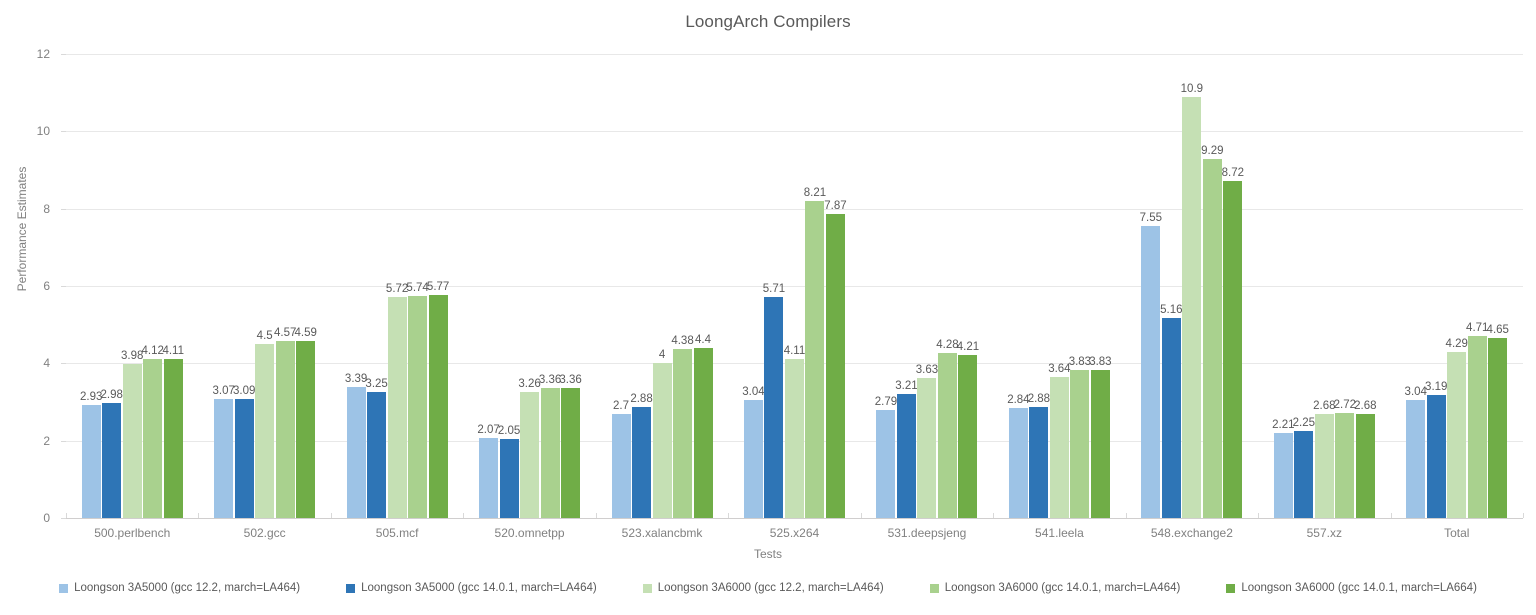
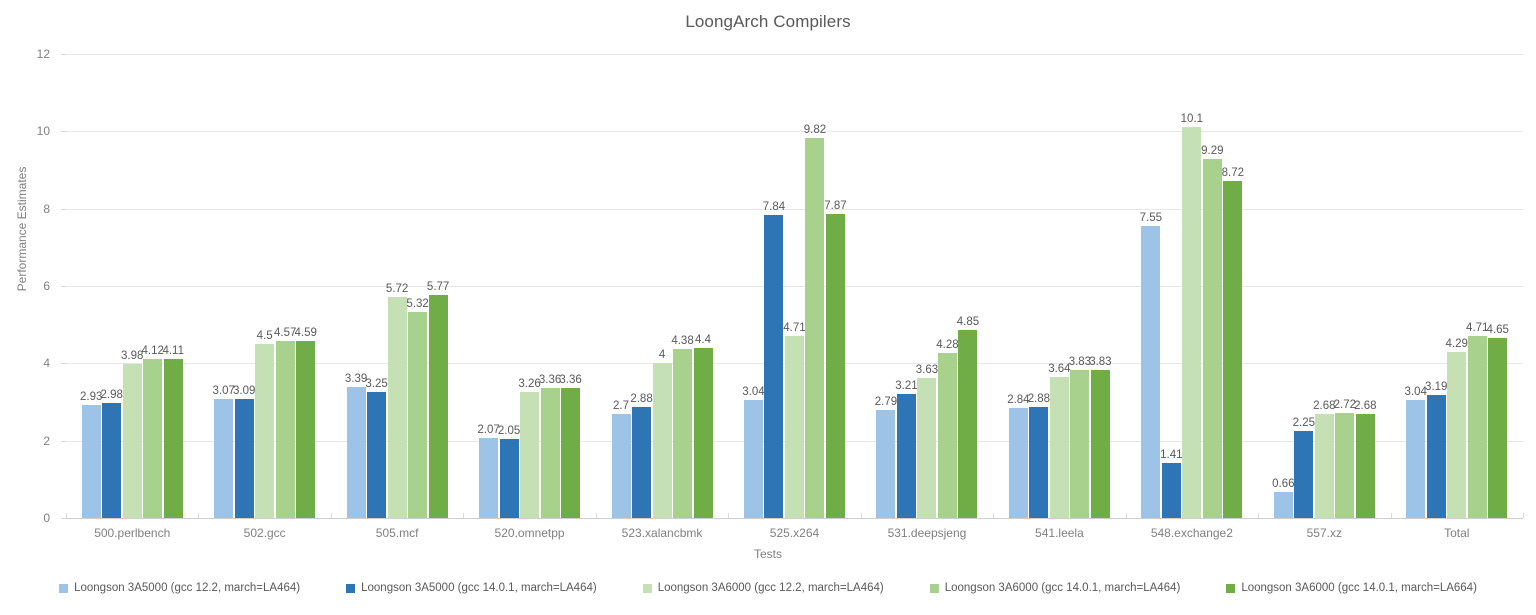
Loongson 3A6000 (gcc 14.0.1, march=LA464)/505.mcf: 5.74 -> 5.32
Loongson 3A5000 (gcc 14.0.1, march=LA464)/525.x264: 5.71 -> 7.84
Loongson 3A6000 (gcc 12.2, march=LA464)/525.x264: 4.11 -> 4.71
Loongson 3A6000 (gcc 14.0.1, march=LA464)/525.x264: 8.21 -> 9.82
Loongson 3A6000 (gcc 14.0.1, march=LA664)/531.deepsjeng: 4.21 -> 4.85
Loongson 3A5000 (gcc 14.0.1, march=LA464)/548.exchange2: 5.16 -> 1.41
Loongson 3A6000 (gcc 12.2, march=LA464)/548.exchange2: 10.9 -> 10.1
Loongson 3A5000 (gcc 12.2, march=LA464)/557.xz: 2.21 -> 0.66
